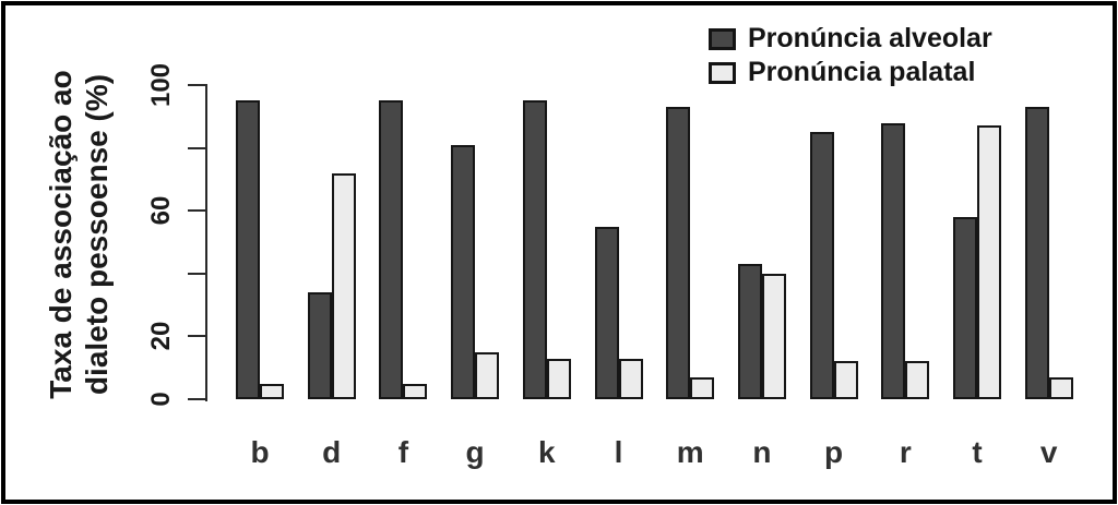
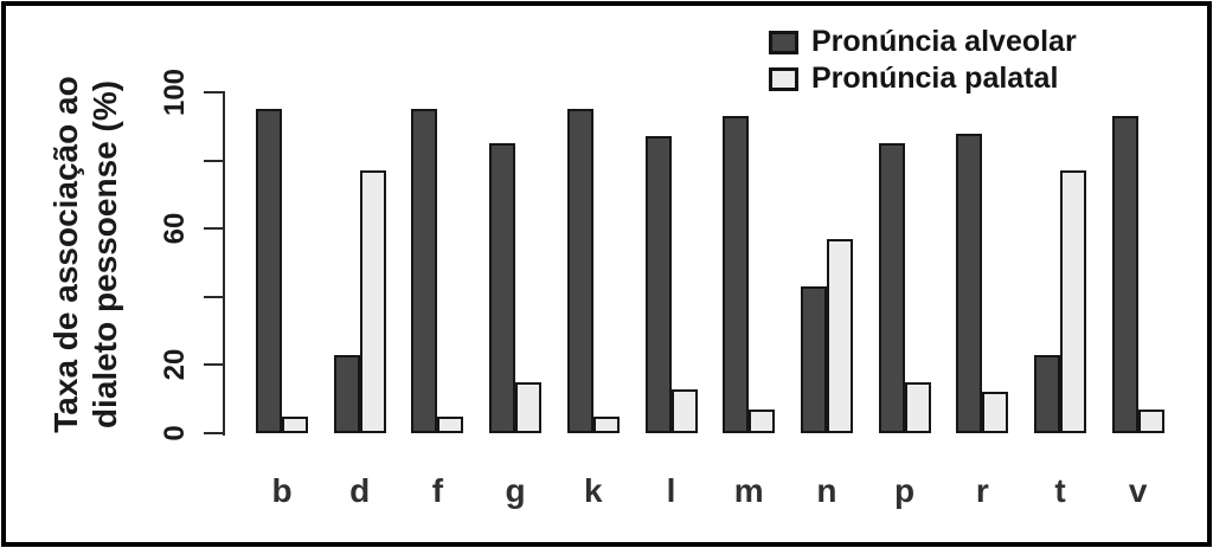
Pronúncia alveolar/d: 34 -> 23
Pronúncia palatal/d: 72 -> 77
Pronúncia alveolar/g: 81 -> 85
Pronúncia palatal/k: 13 -> 5
Pronúncia alveolar/l: 55 -> 87
Pronúncia palatal/n: 40 -> 57
Pronúncia palatal/p: 12 -> 15
Pronúncia alveolar/t: 58 -> 23
Pronúncia palatal/t: 87 -> 77
